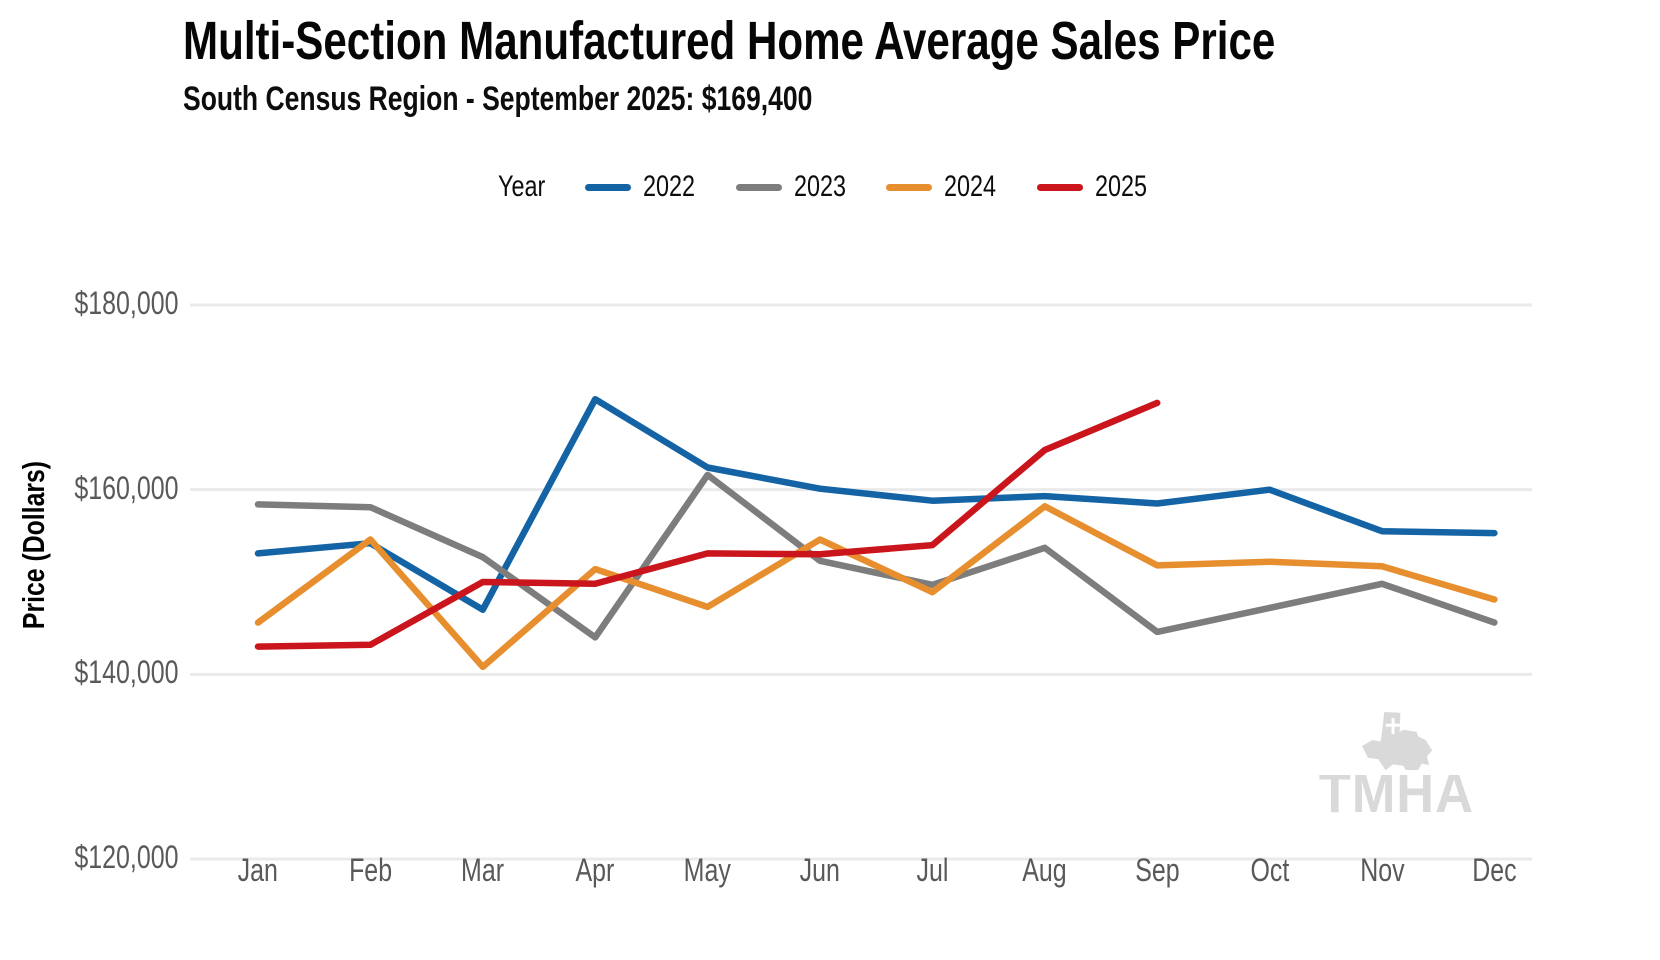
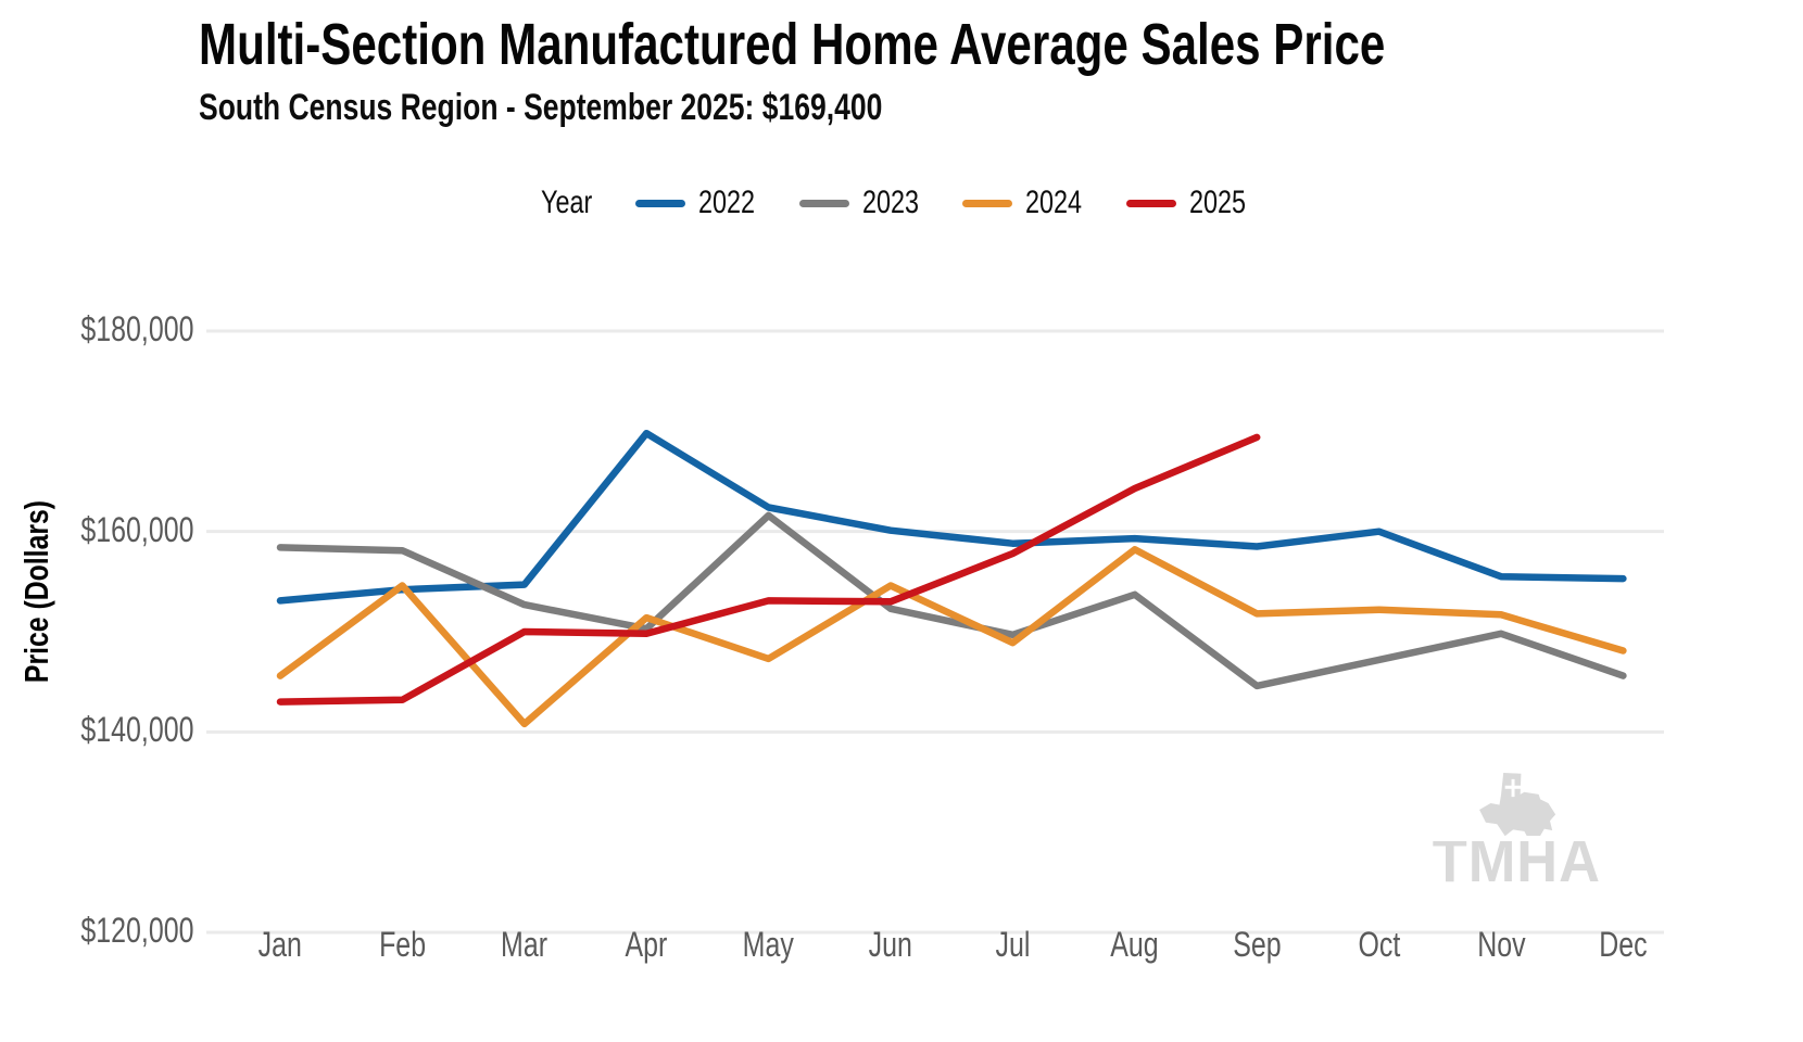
2022/Mar: $147000 -> $155000
2023/Apr: $144000 -> $150000
2025/Jul: $154000 -> $158000
